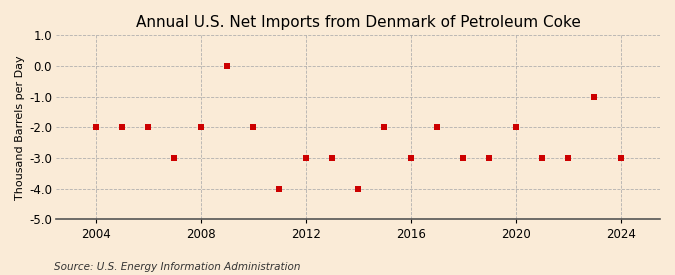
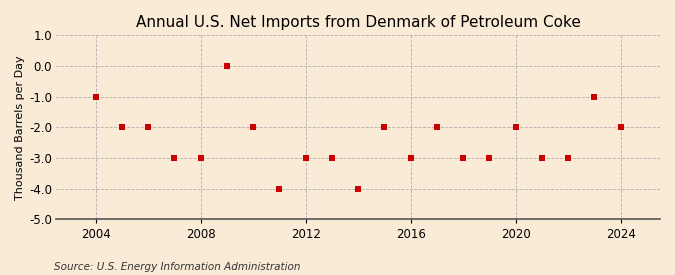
2004: -2 -> -1
2008: -2 -> -3
2024: -3 -> -2
